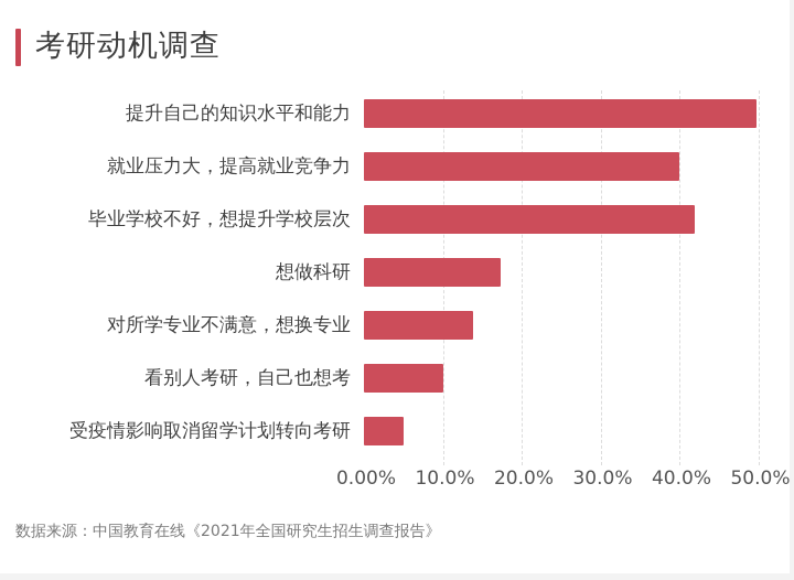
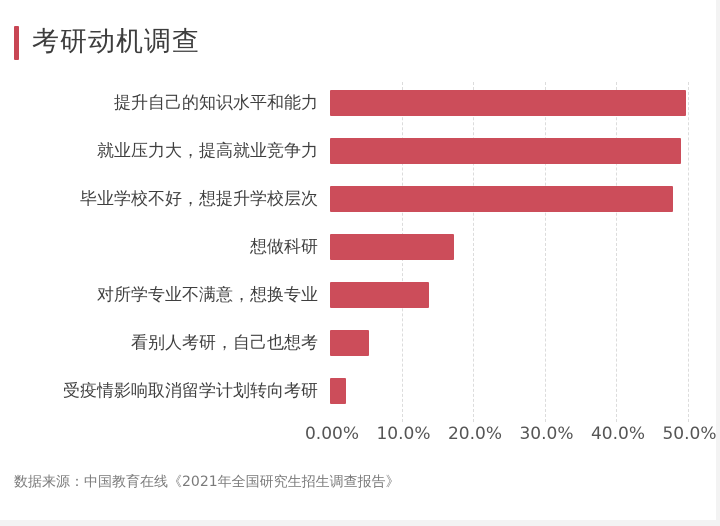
就业压力大，提高就业竞争力: 40% -> 49%
毕业学校不好，想提升学校层次: 42% -> 48%
看别人考研，自己也想考: 10% -> 6%
受疫情影响取消留学计划转向考研: 5% -> 2%
